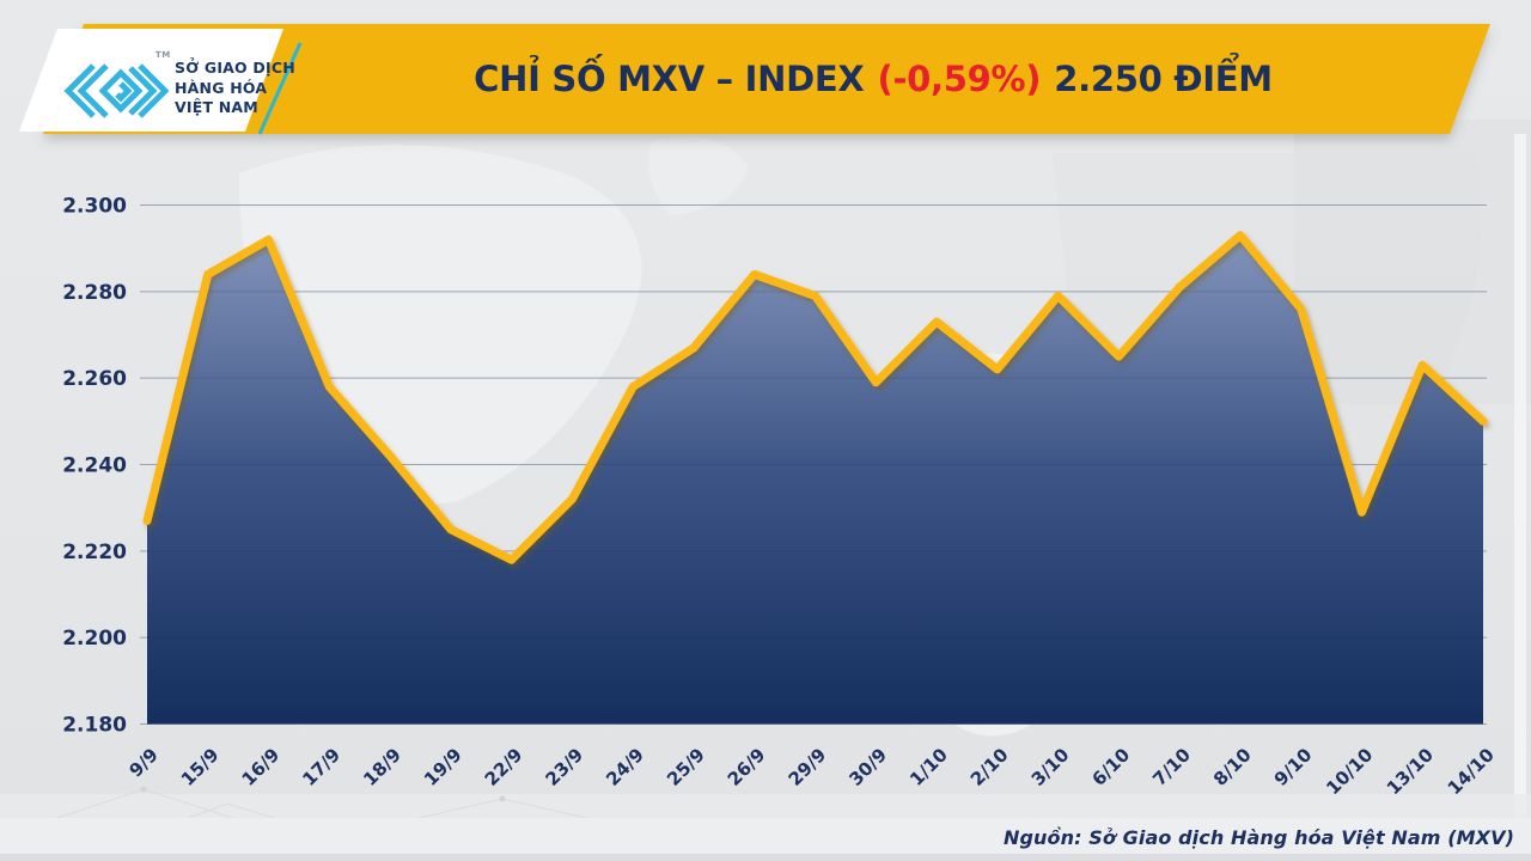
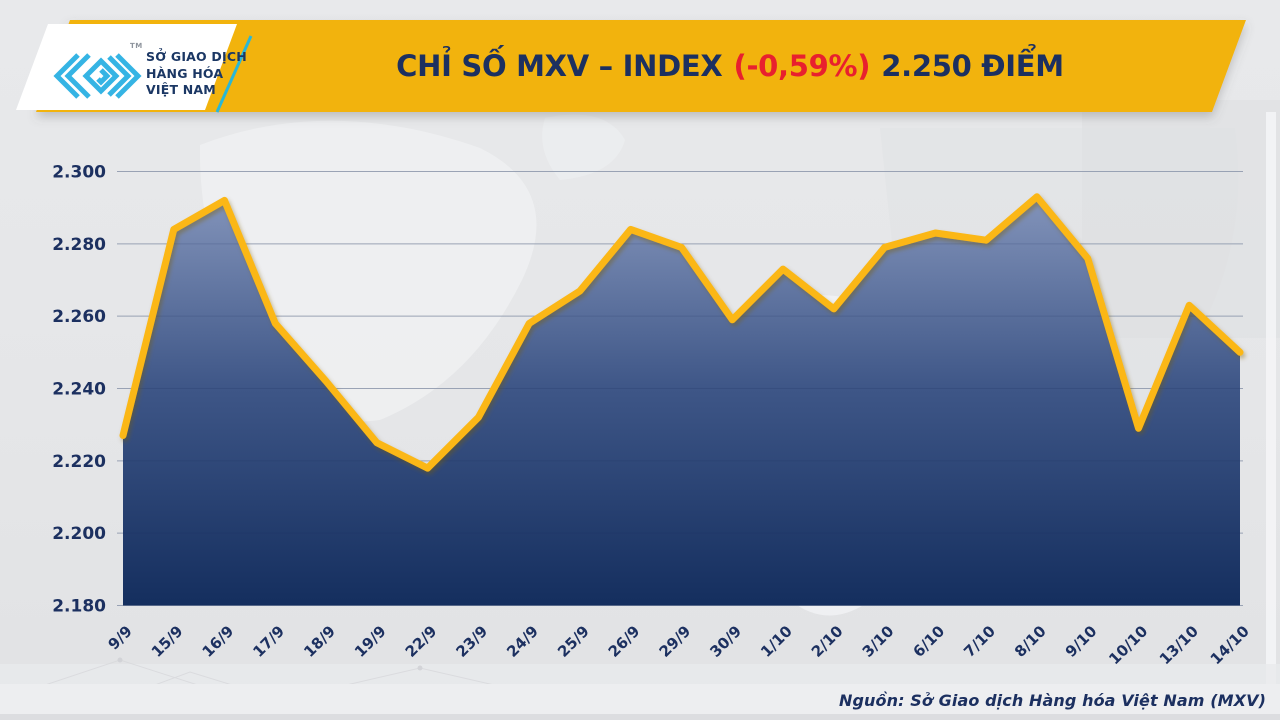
6/10: 2265 -> 2283
